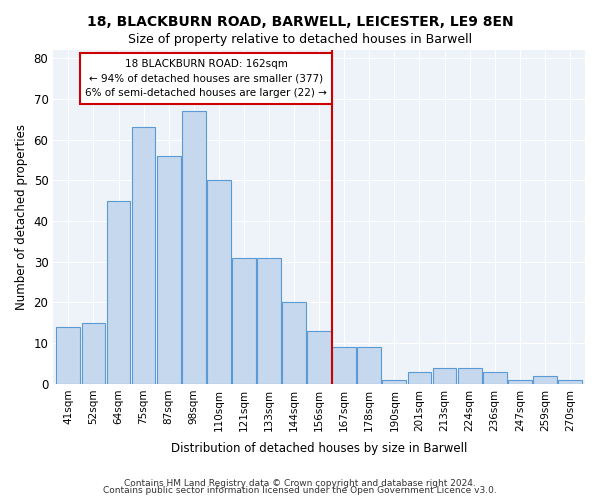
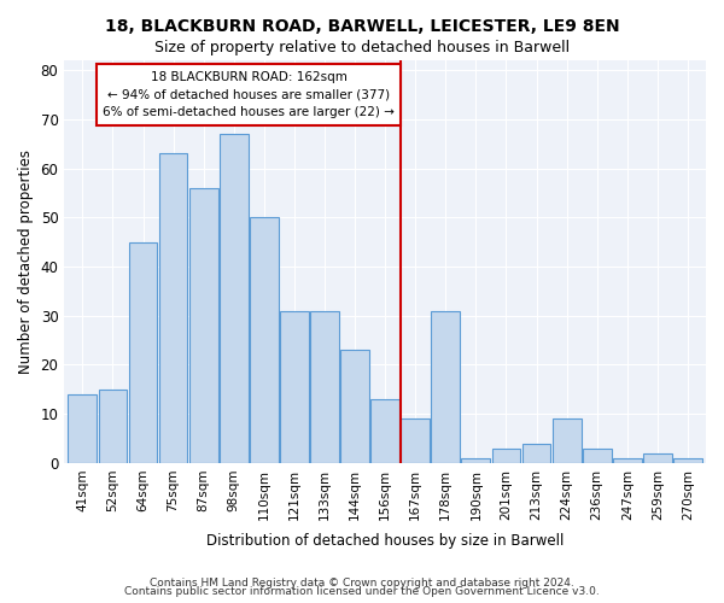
144sqm: 20 -> 23
178sqm: 9 -> 31
224sqm: 4 -> 9
